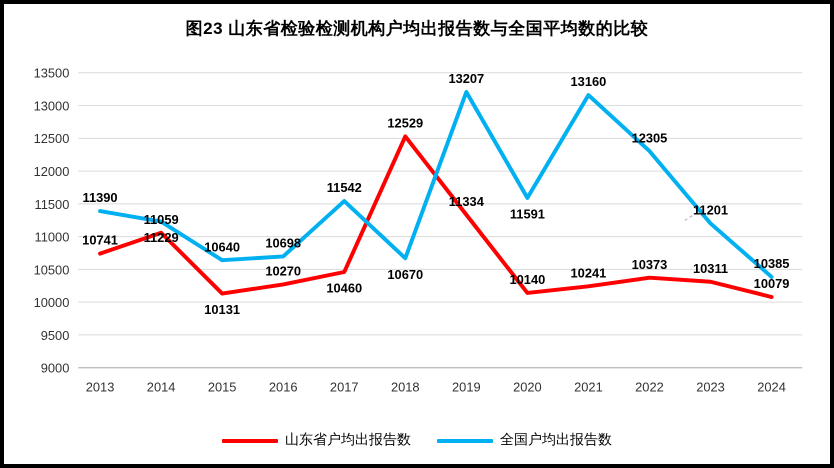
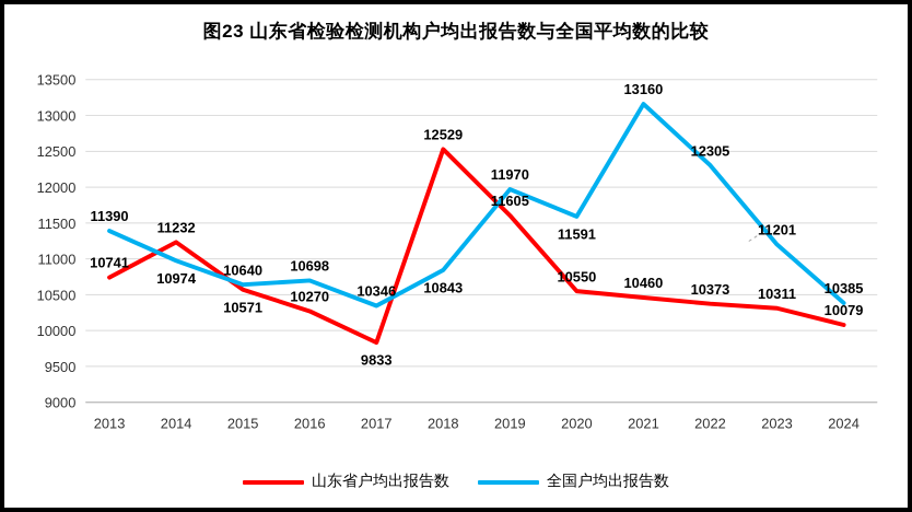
山东省户均出报告数/2014: 11059 -> 11232
全国户均出报告数/2014: 11229 -> 10974
山东省户均出报告数/2015: 10131 -> 10571
山东省户均出报告数/2017: 10460 -> 9833
全国户均出报告数/2017: 11542 -> 10346
全国户均出报告数/2018: 10670 -> 10843
山东省户均出报告数/2019: 11334 -> 11605
全国户均出报告数/2019: 13207 -> 11970
山东省户均出报告数/2020: 10140 -> 10550
山东省户均出报告数/2021: 10241 -> 10460
